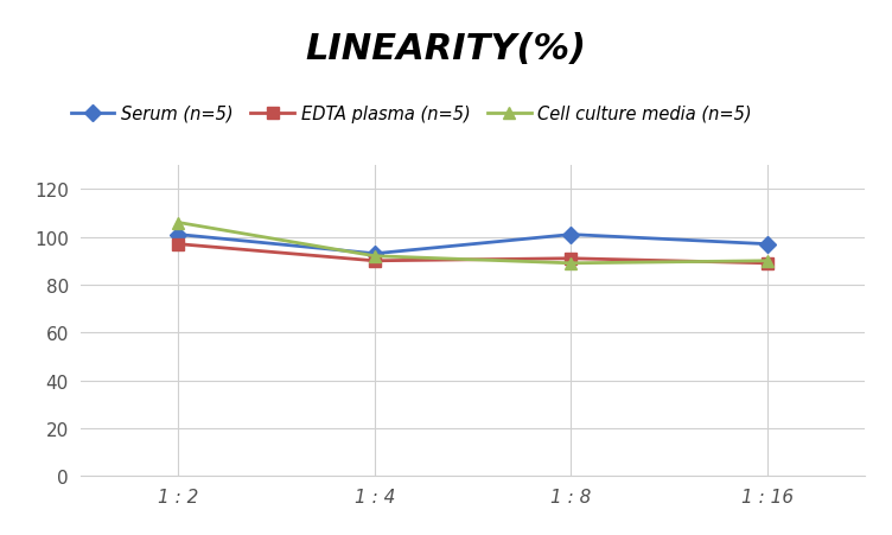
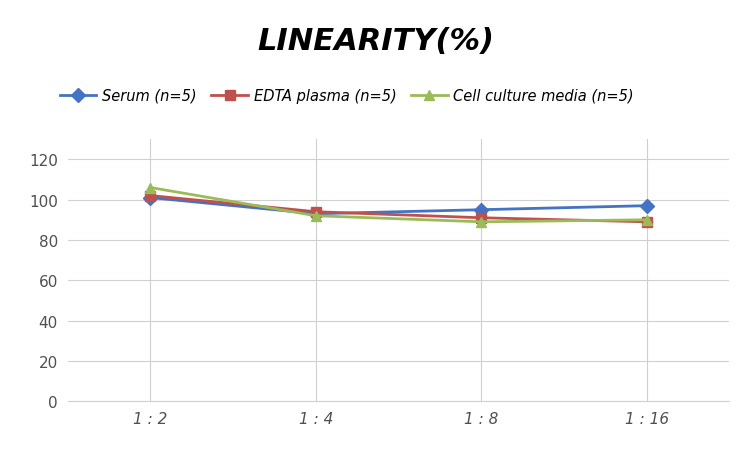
EDTA plasma (n=5)/1 : 2: 97 -> 102
EDTA plasma (n=5)/1 : 4: 90 -> 94
Serum (n=5)/1 : 8: 101 -> 95
